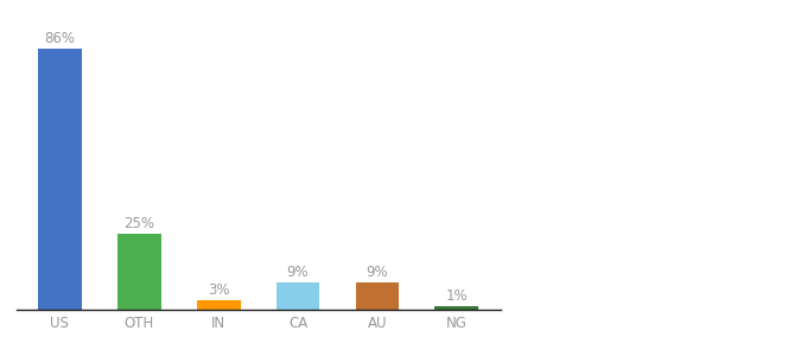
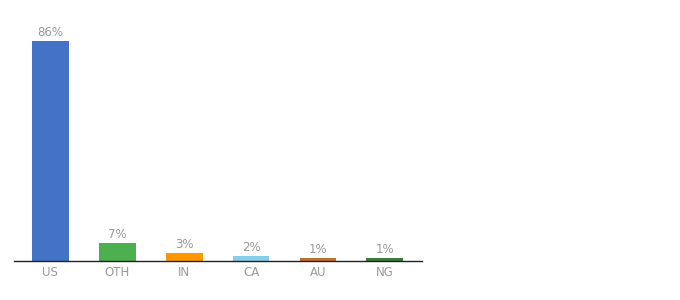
OTH: 25% -> 7%
CA: 9% -> 2%
AU: 9% -> 1%
